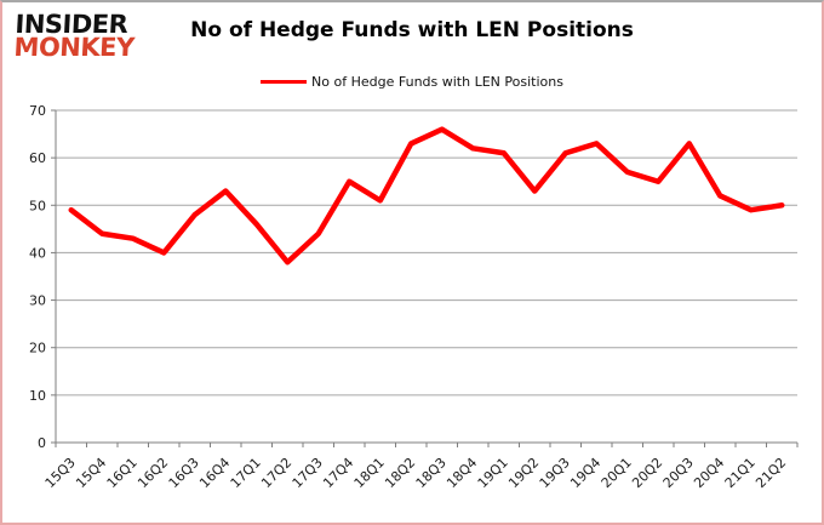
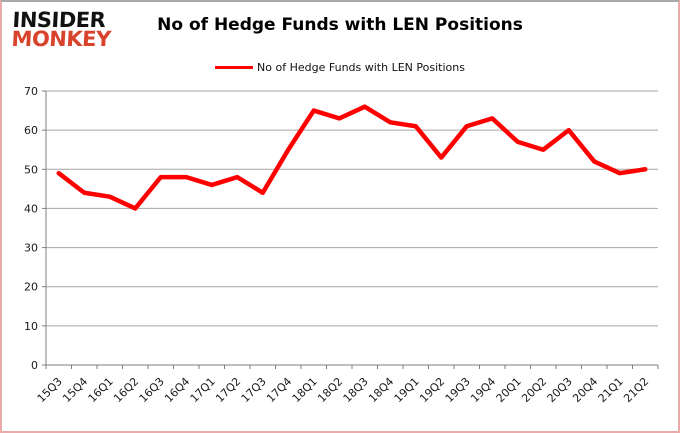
16Q4: 53 -> 48
17Q2: 38 -> 48
18Q1: 51 -> 65
20Q3: 63 -> 60
